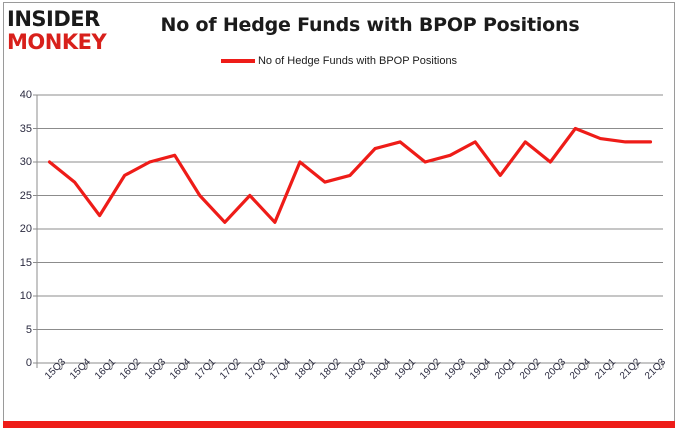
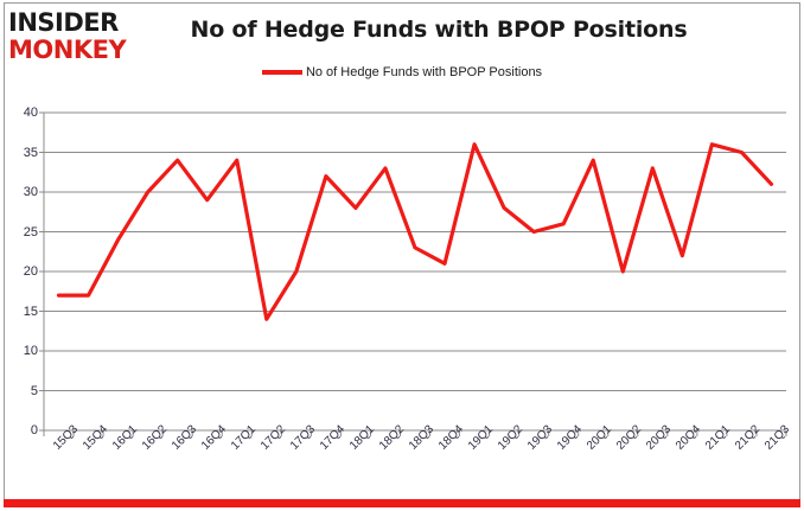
15Q3: 30 -> 17
15Q4: 27 -> 17
16Q1: 22 -> 24
16Q2: 28 -> 30
16Q3: 30 -> 34
16Q4: 31 -> 29
17Q1: 25 -> 34
17Q2: 21 -> 14
17Q3: 25 -> 20
17Q4: 21 -> 32
18Q1: 30 -> 28
18Q2: 27 -> 33
18Q3: 28 -> 23
18Q4: 32 -> 21
19Q1: 33 -> 36
19Q2: 30 -> 28
19Q3: 31 -> 25
19Q4: 33 -> 26
20Q1: 28 -> 34
20Q2: 33 -> 20
20Q3: 30 -> 33
20Q4: 35 -> 22
21Q1: 34 -> 36
21Q2: 33 -> 35
21Q3: 33 -> 31
